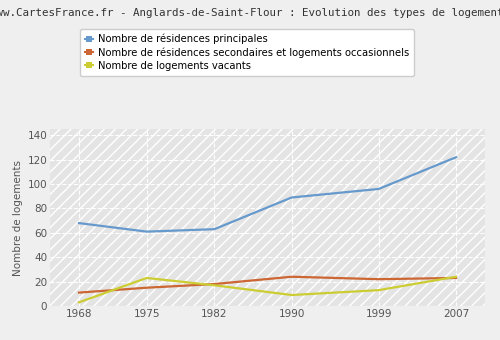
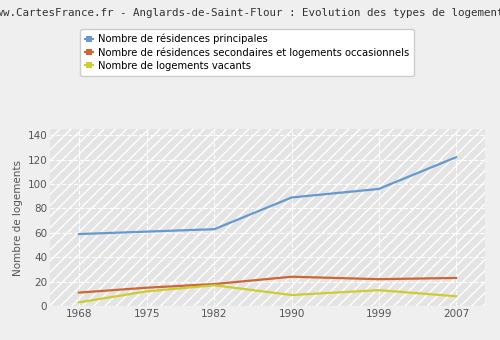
Nombre de résidences principales/1968: 68 -> 59
Nombre de logements vacants/1975: 23 -> 12
Nombre de logements vacants/2007: 24 -> 8
